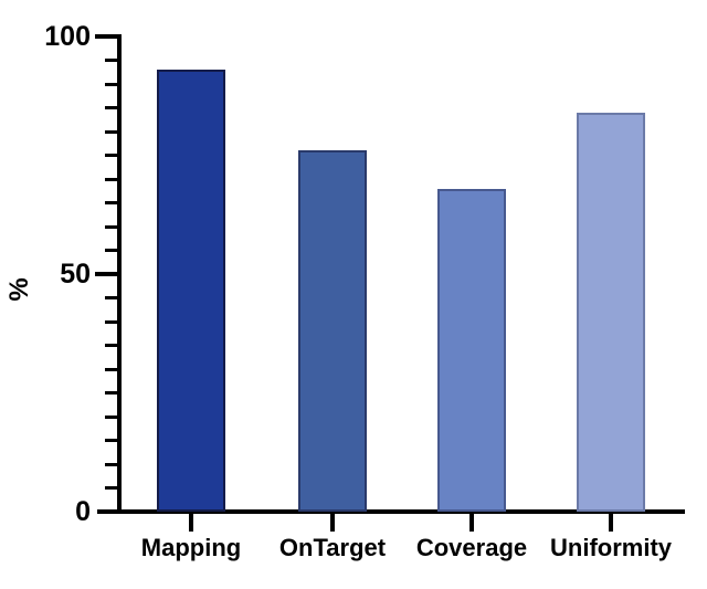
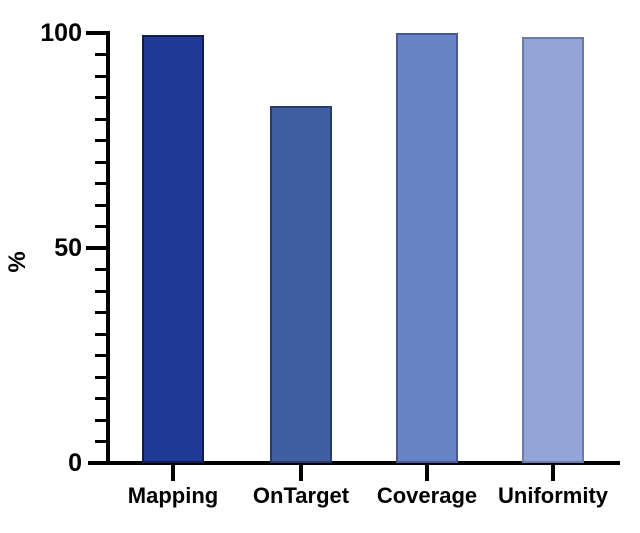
Mapping: 93 -> 100
OnTarget: 76 -> 83
Coverage: 68 -> 100
Uniformity: 84 -> 99
